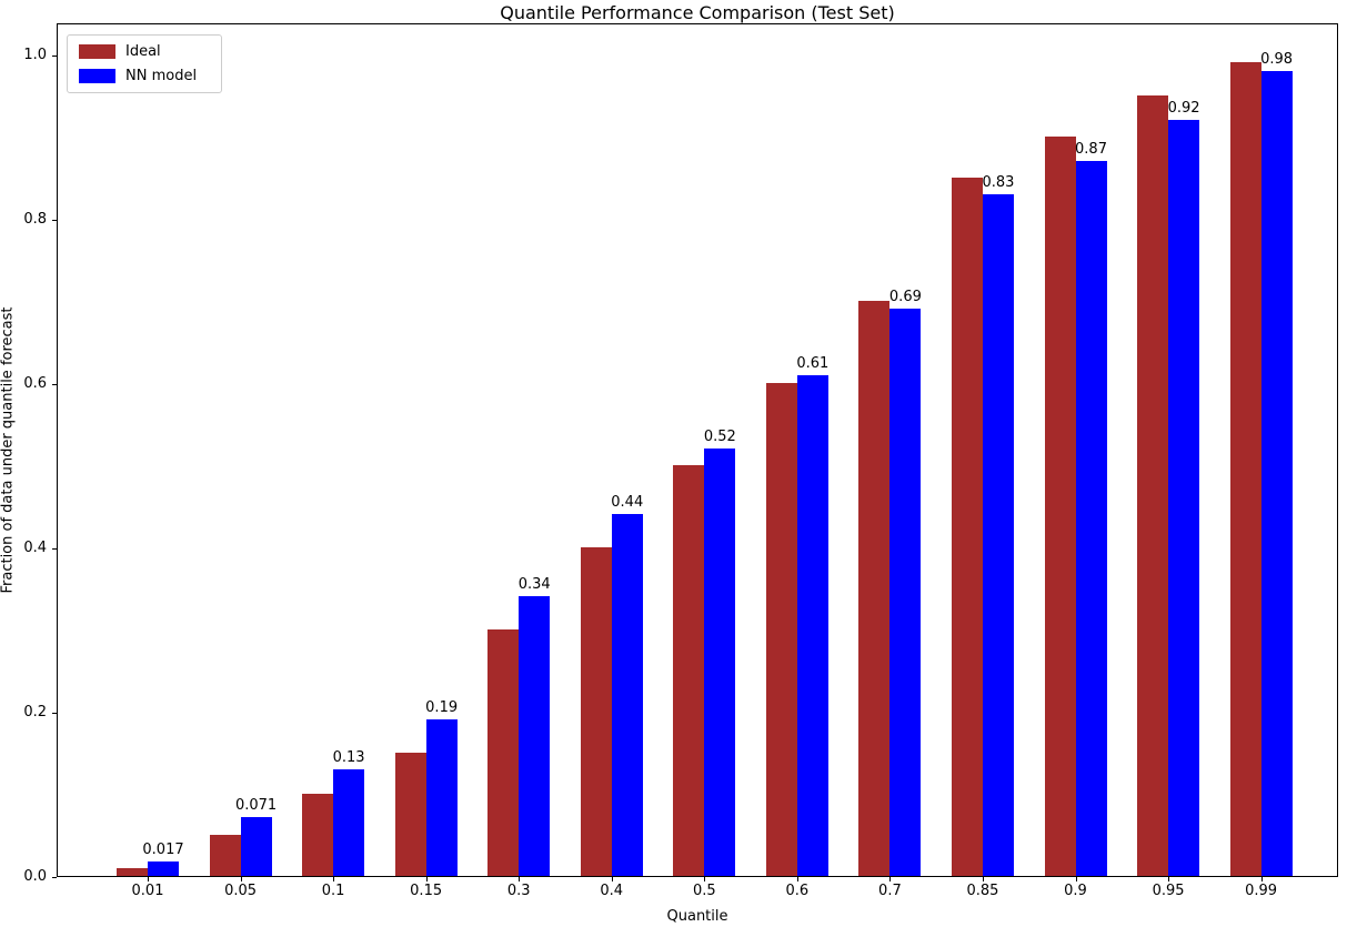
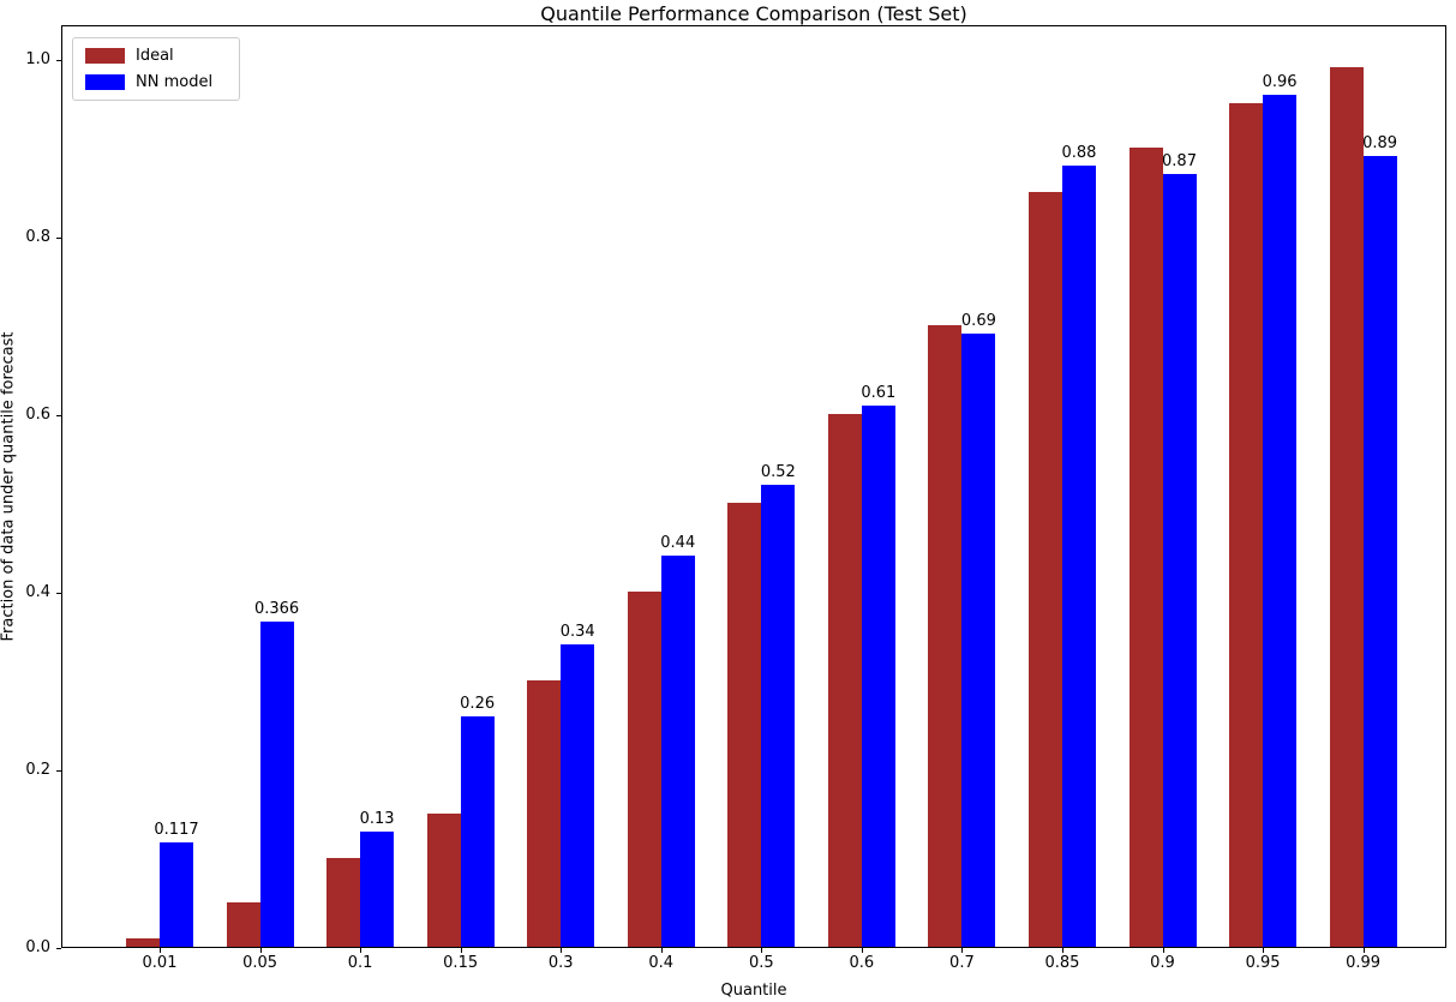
NN model/0.01: 0.017 -> 0.117
NN model/0.05: 0.071 -> 0.366
NN model/0.15: 0.19 -> 0.26
NN model/0.85: 0.83 -> 0.88
NN model/0.95: 0.92 -> 0.96
NN model/0.99: 0.98 -> 0.89
